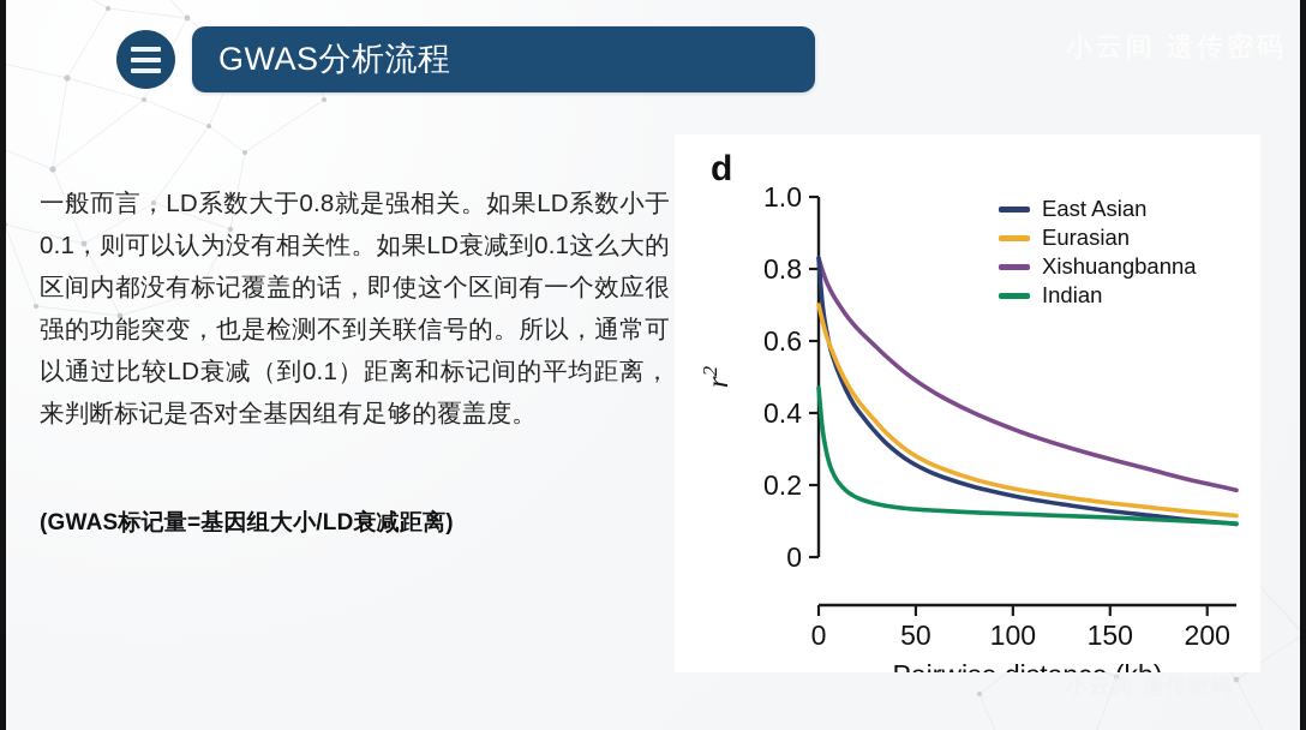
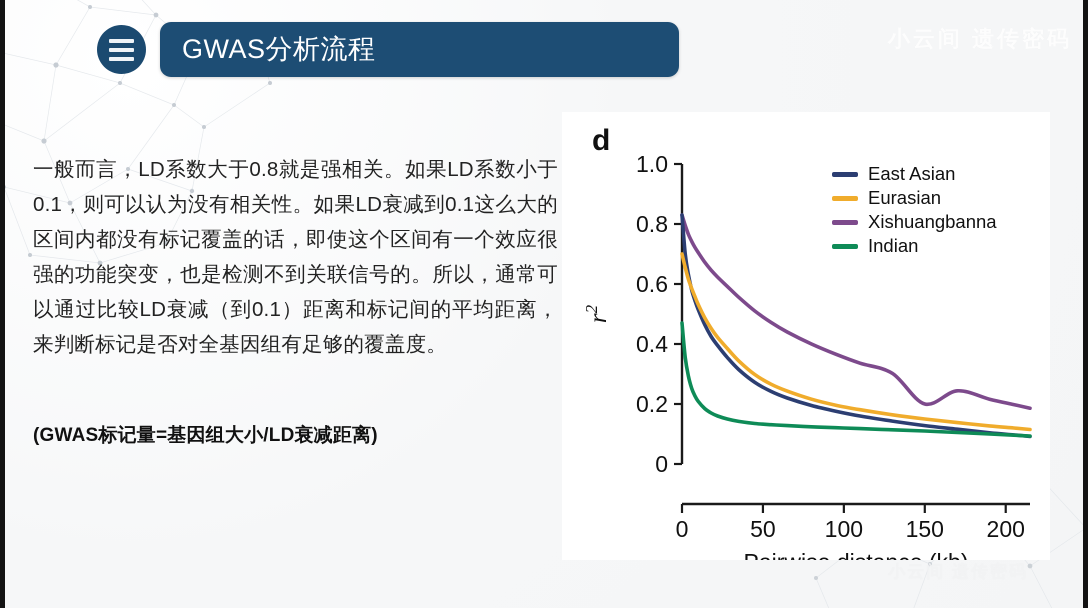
Xishuangbanna/150: 0.27 -> 0.20
